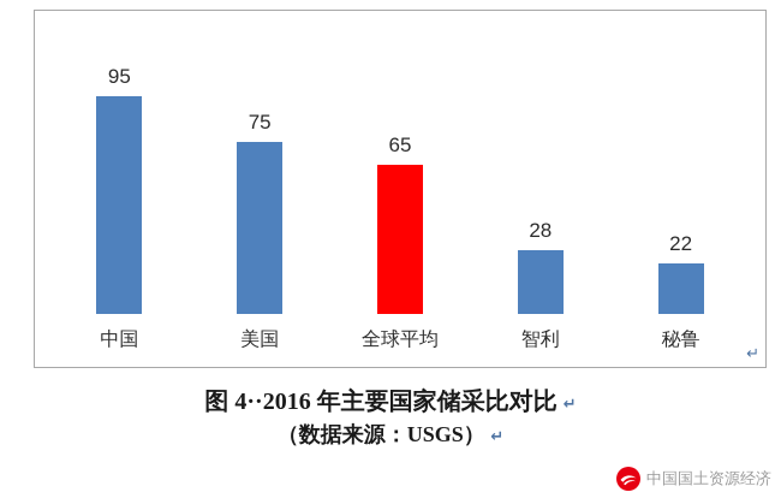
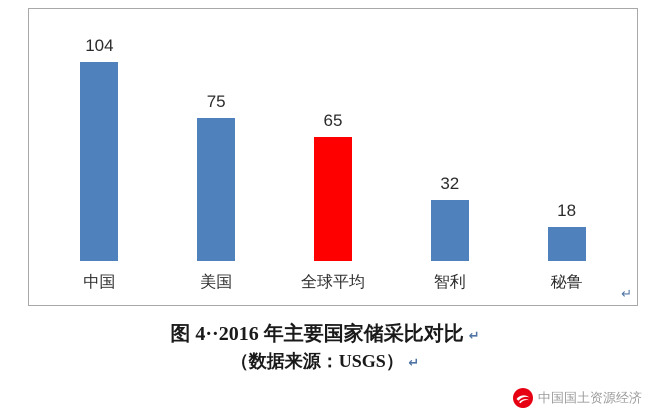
中国: 95 -> 104
智利: 28 -> 32
秘鲁: 22 -> 18
